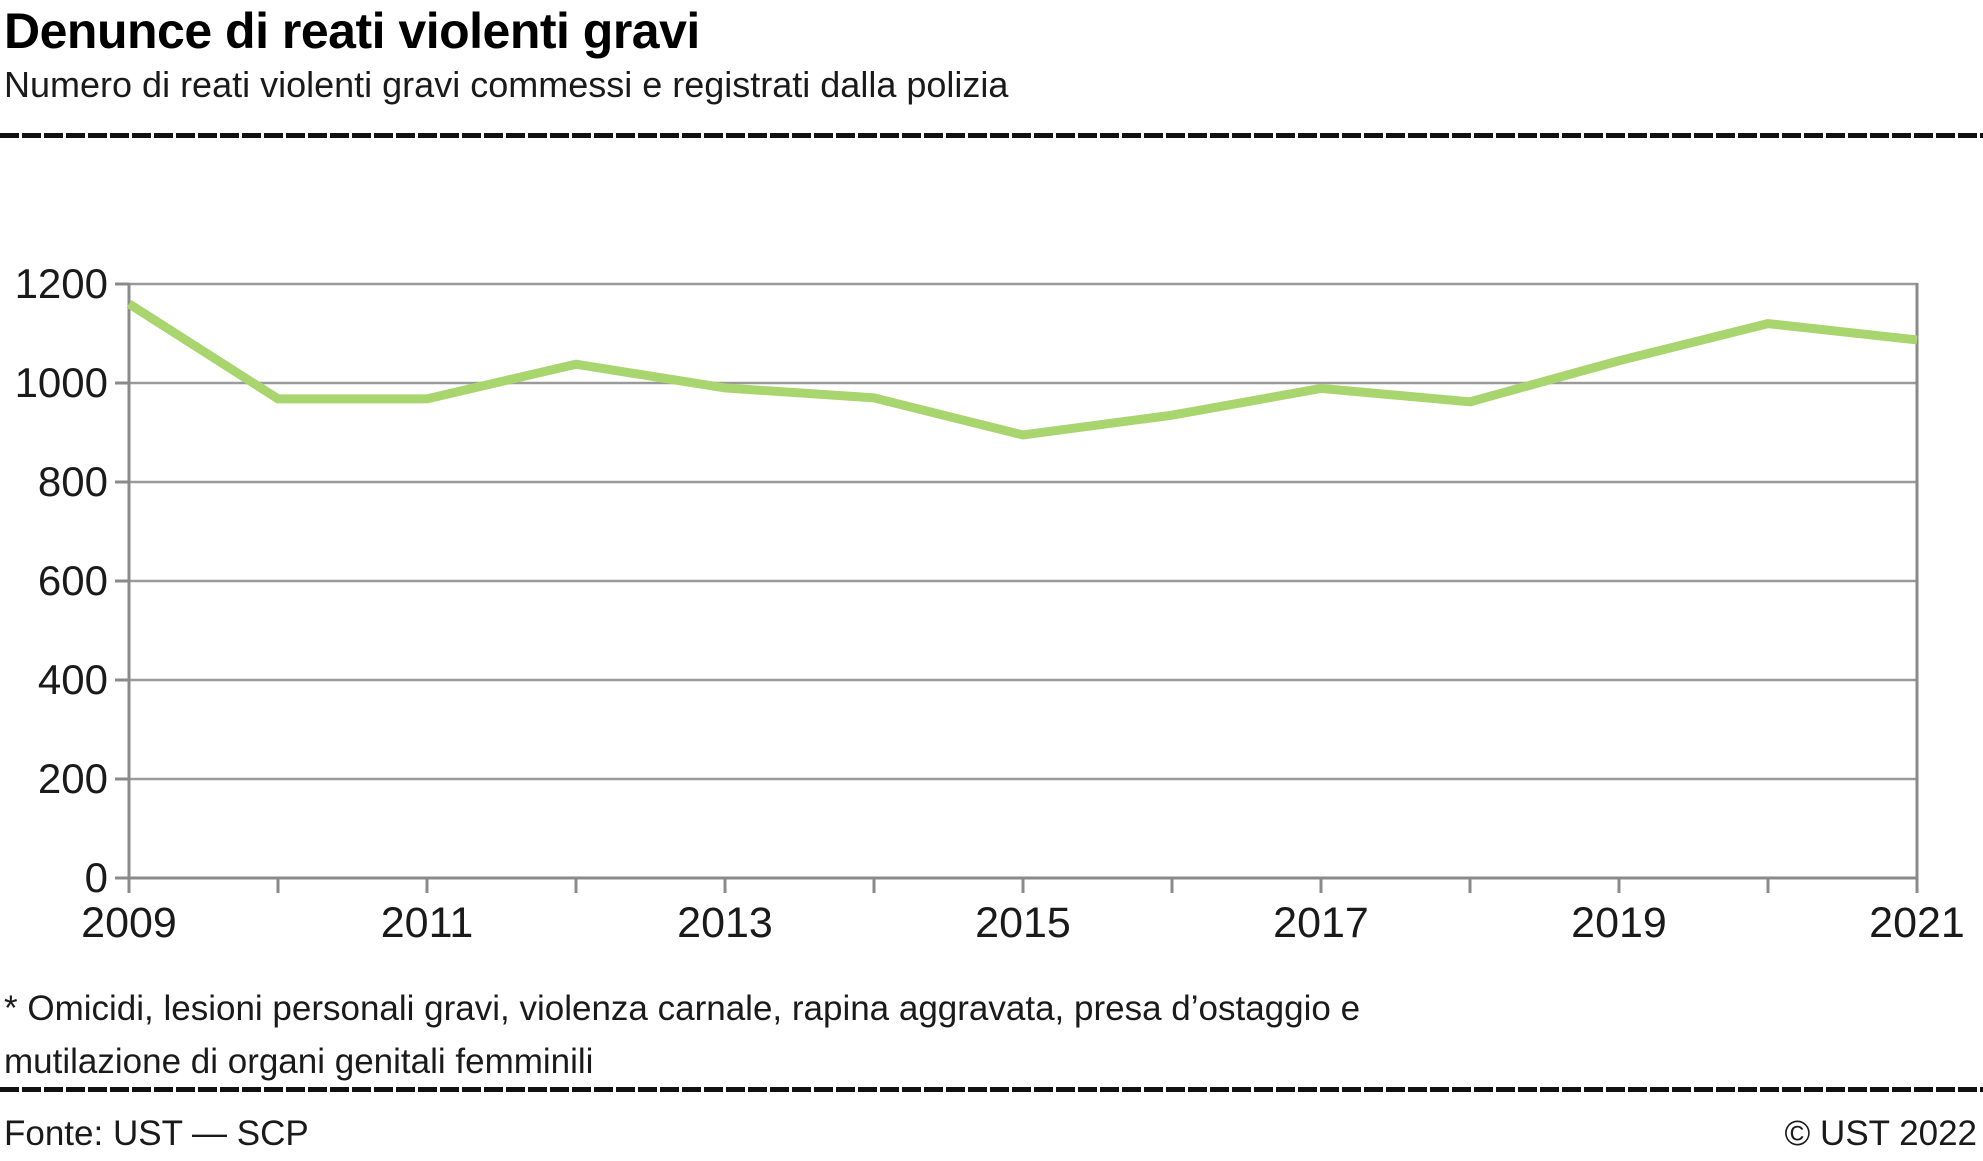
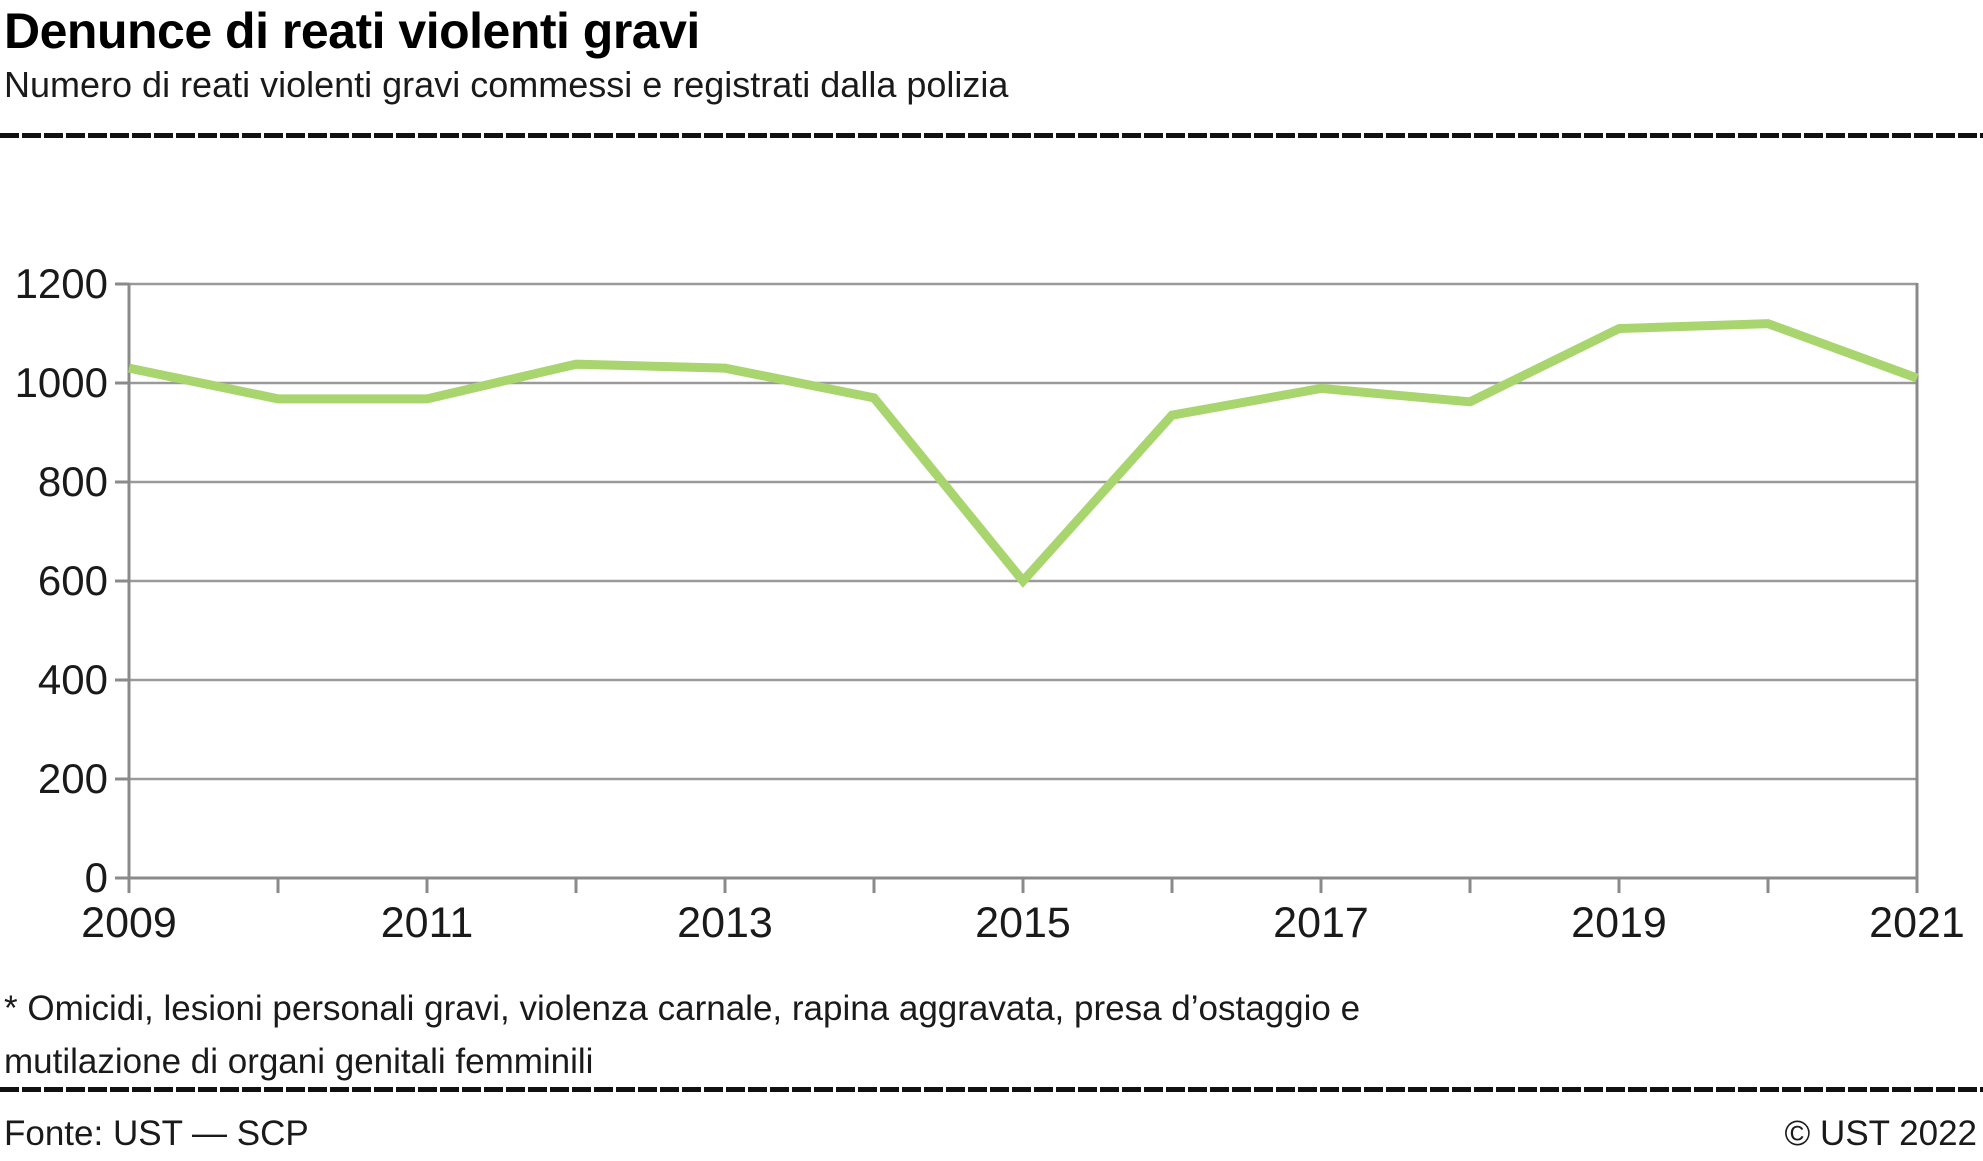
2009: 1160 -> 1030
2013: 990 -> 1030
2015: 900 -> 600
2019: 1040 -> 1110
2021: 1090 -> 1010
